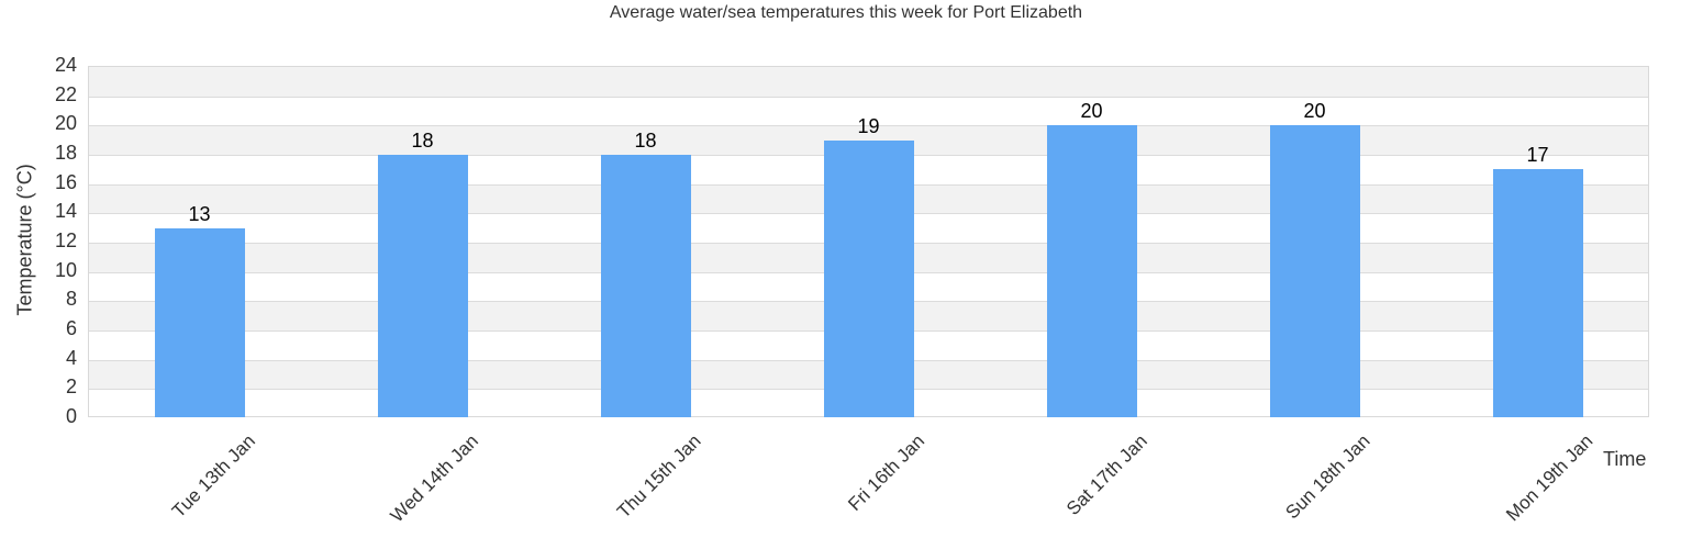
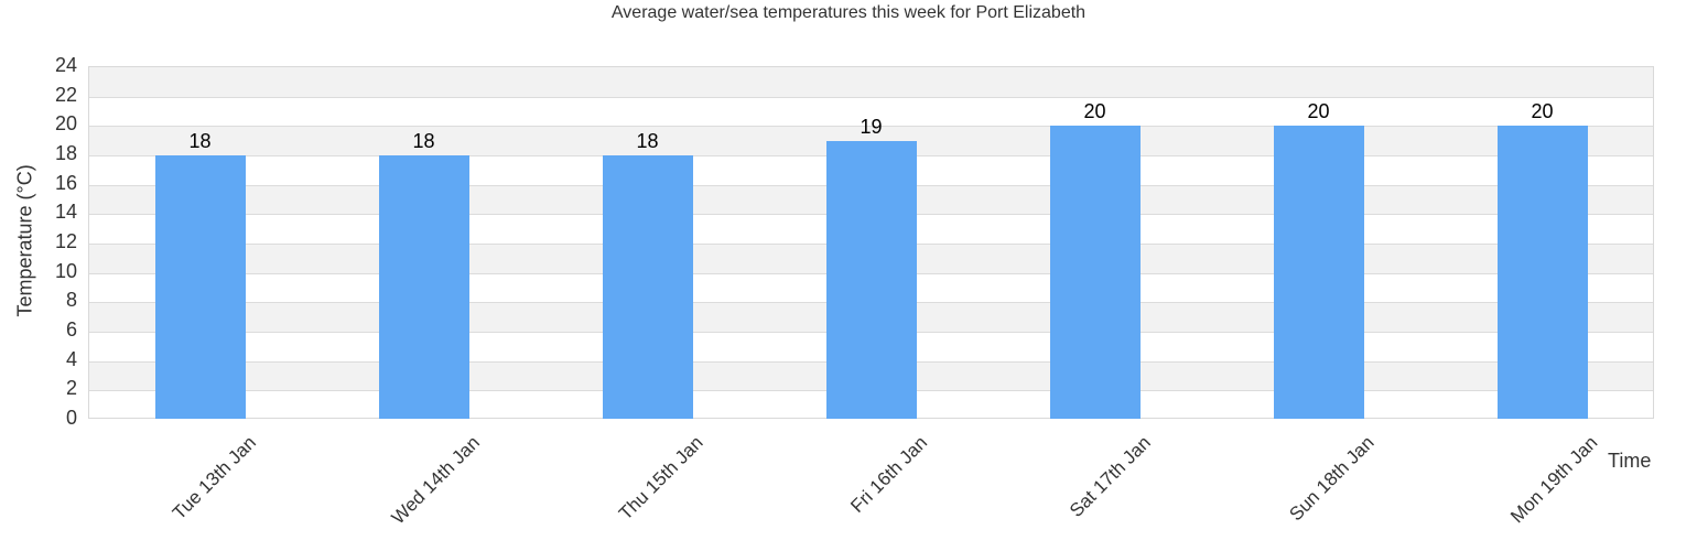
Tue 13th Jan: 13 -> 18
Mon 19th Jan: 17 -> 20
